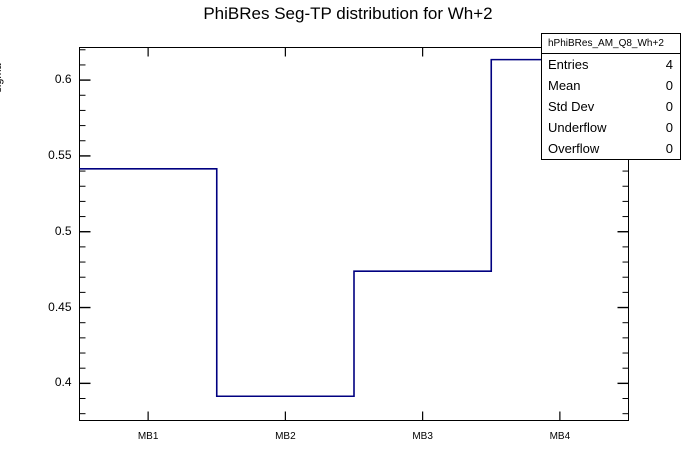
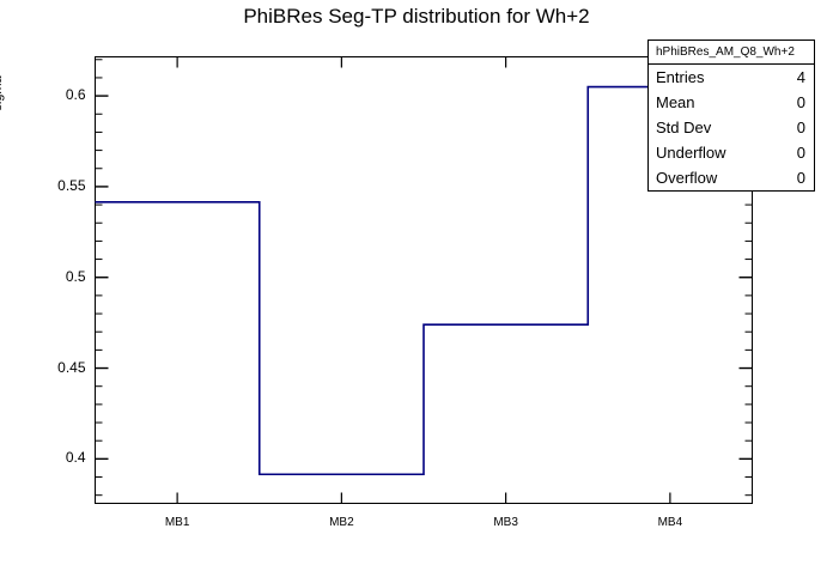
MB4: 0.614 -> 0.605
